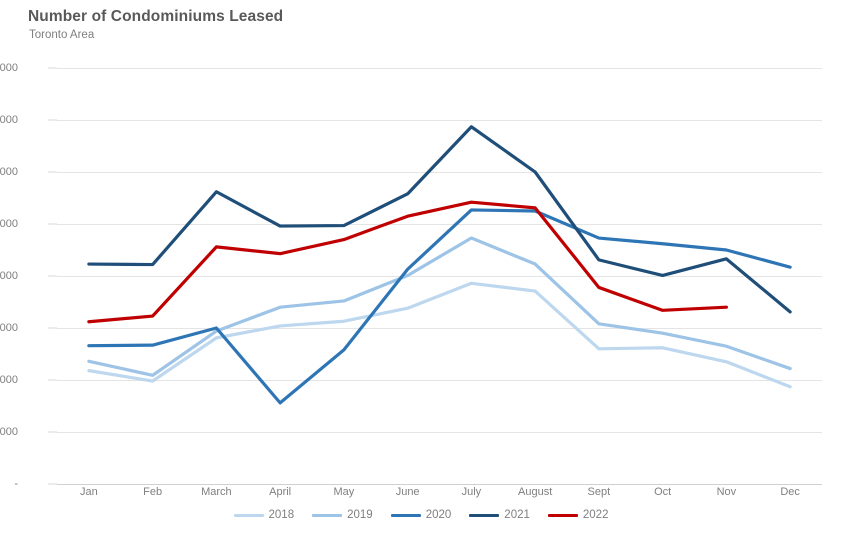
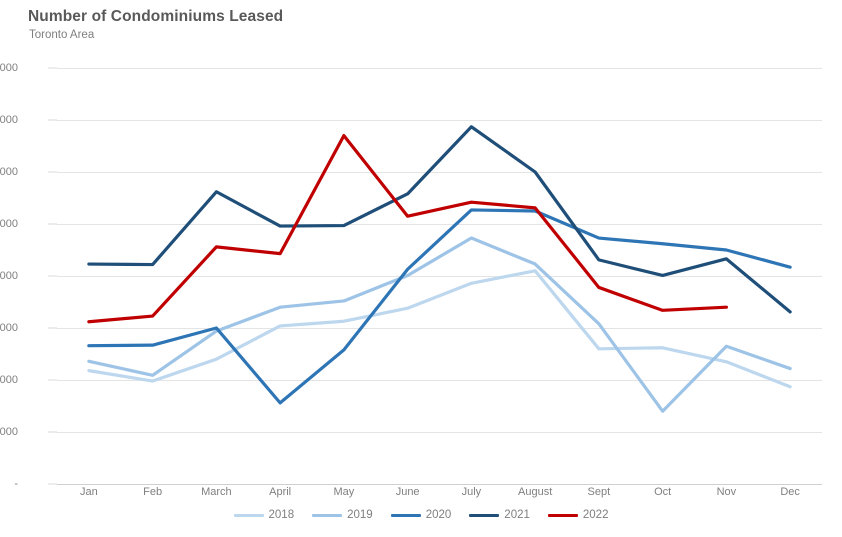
2018/March: 2800 -> 2400
2022/May: 4700 -> 6700
2018/August: 3700 -> 4100
2019/Oct: 2900 -> 1400
